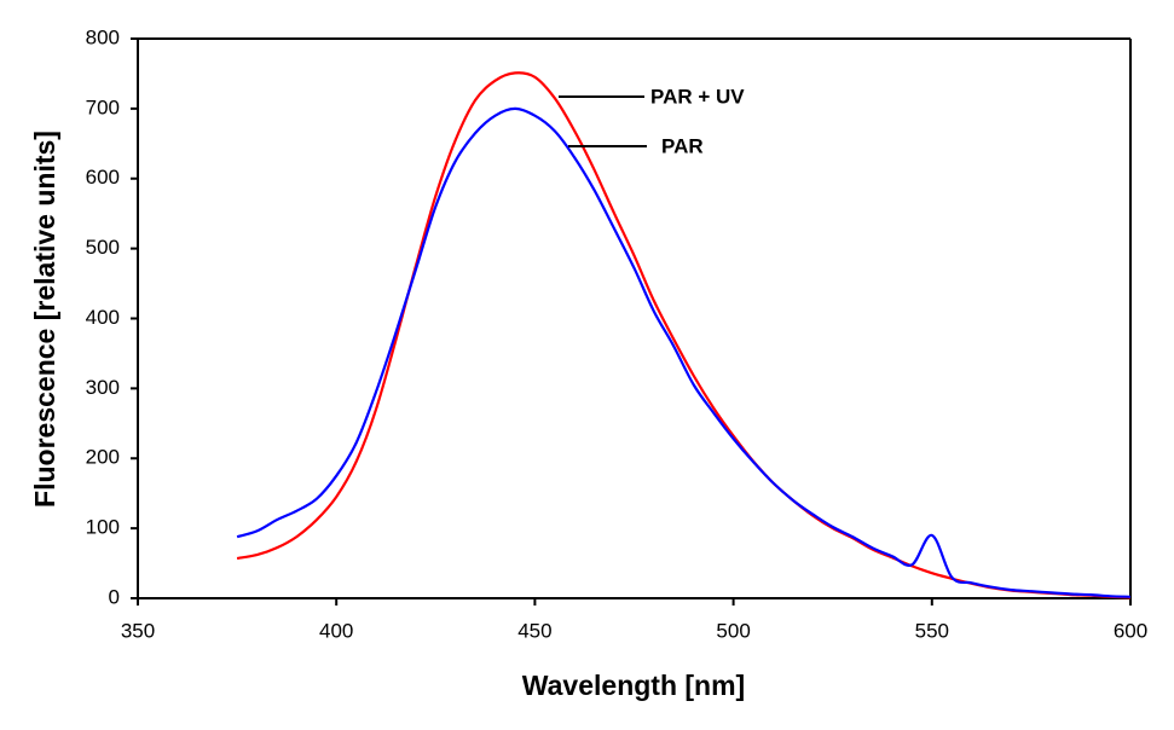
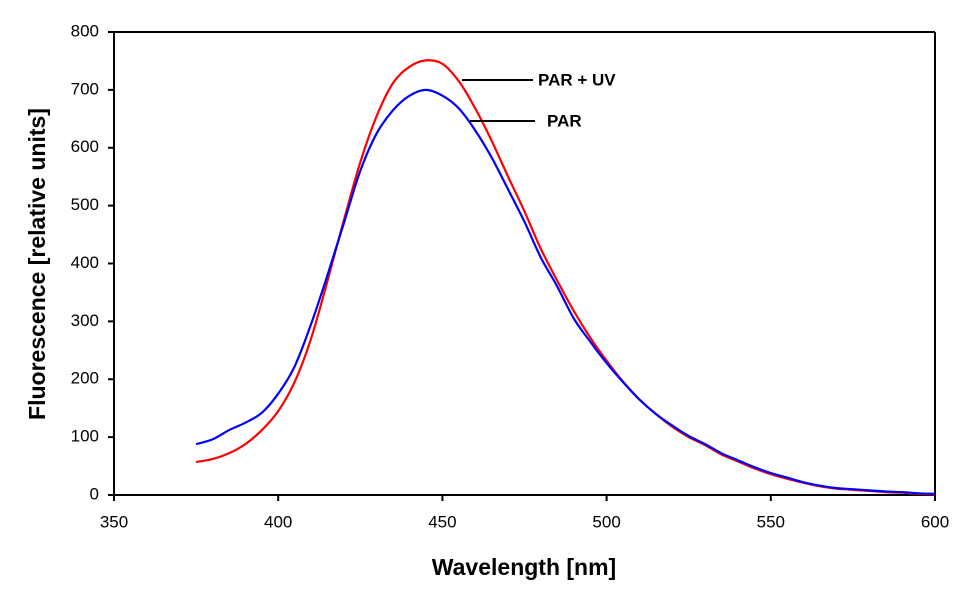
PAR/550: 90 -> 40
